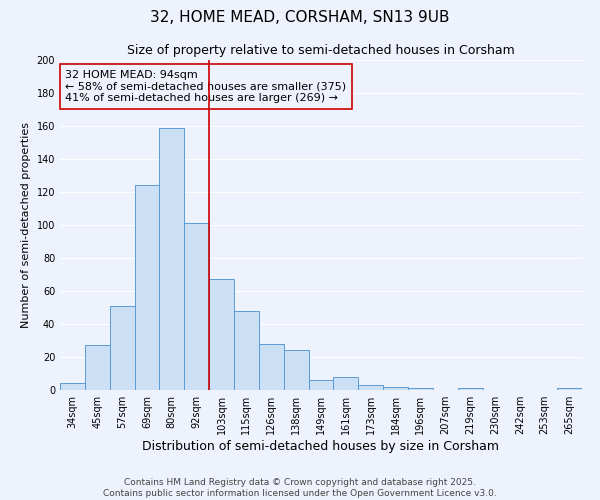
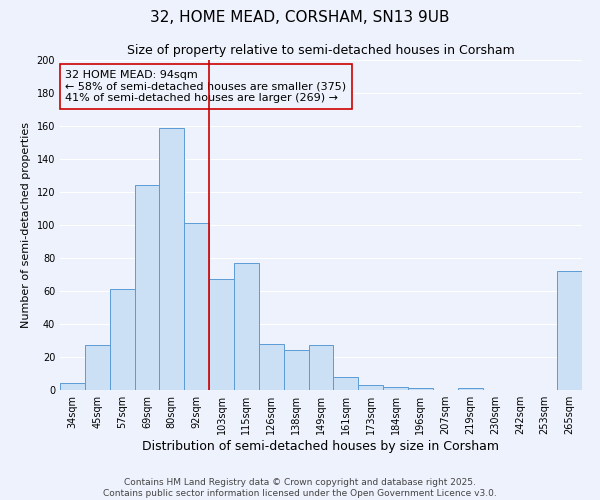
57sqm: 51 -> 61
115sqm: 48 -> 77
149sqm: 6 -> 27
265sqm: 1 -> 72
